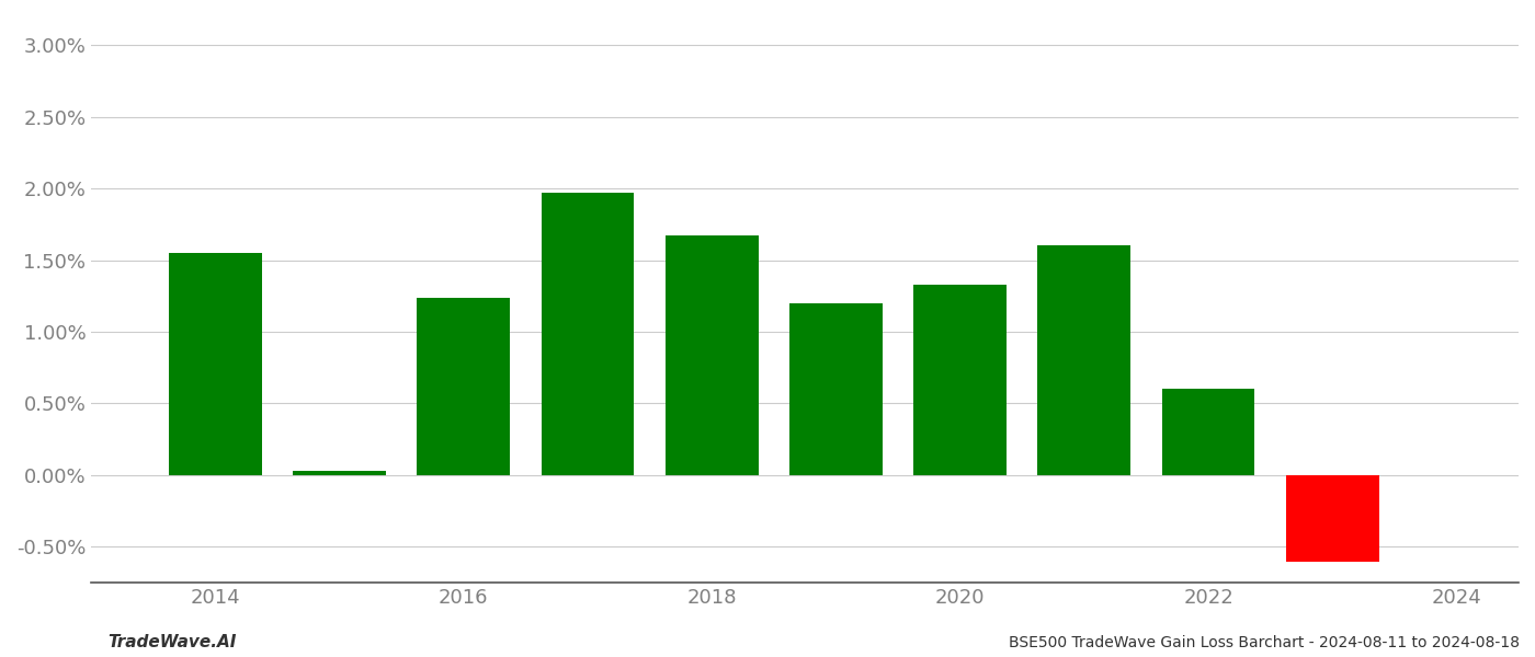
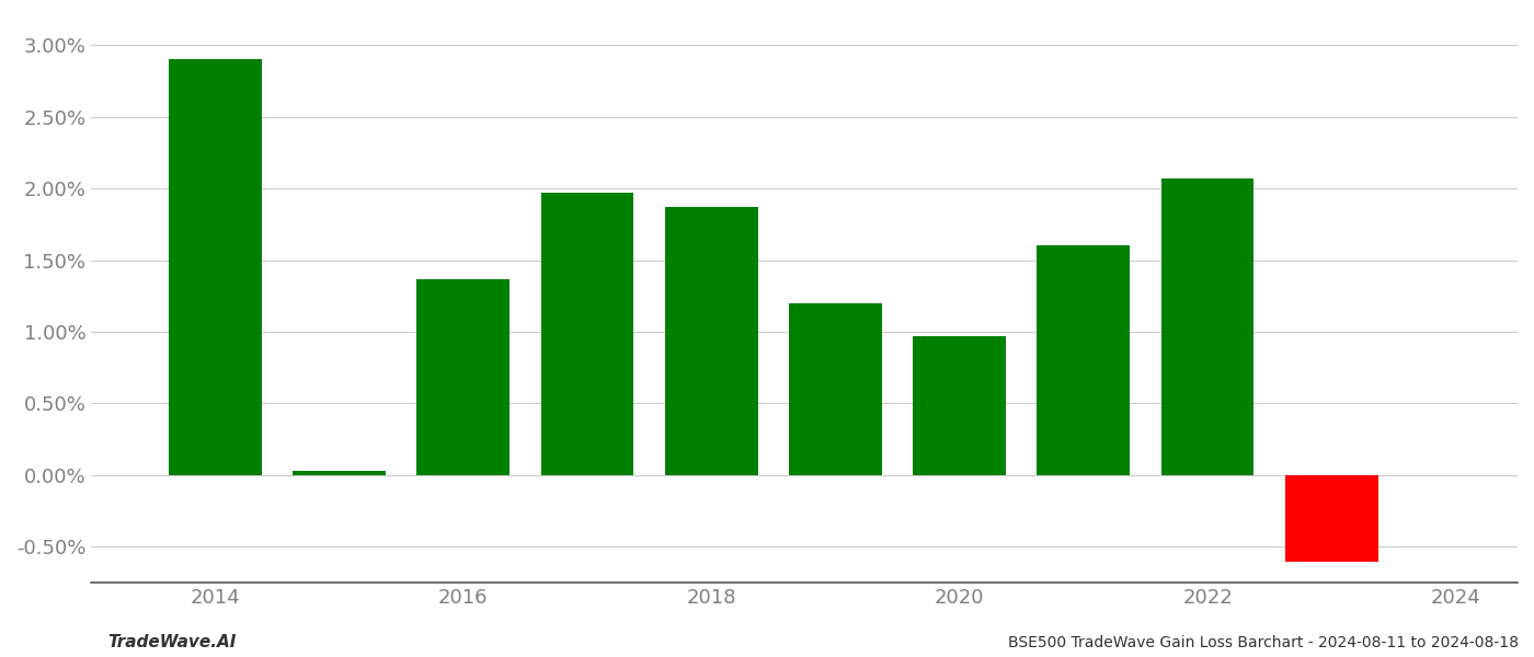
2014: 1.55% -> 2.90%
2016: 1.24% -> 1.37%
2018: 1.67% -> 1.87%
2020: 1.33% -> 0.97%
2022: 0.60% -> 2.07%
